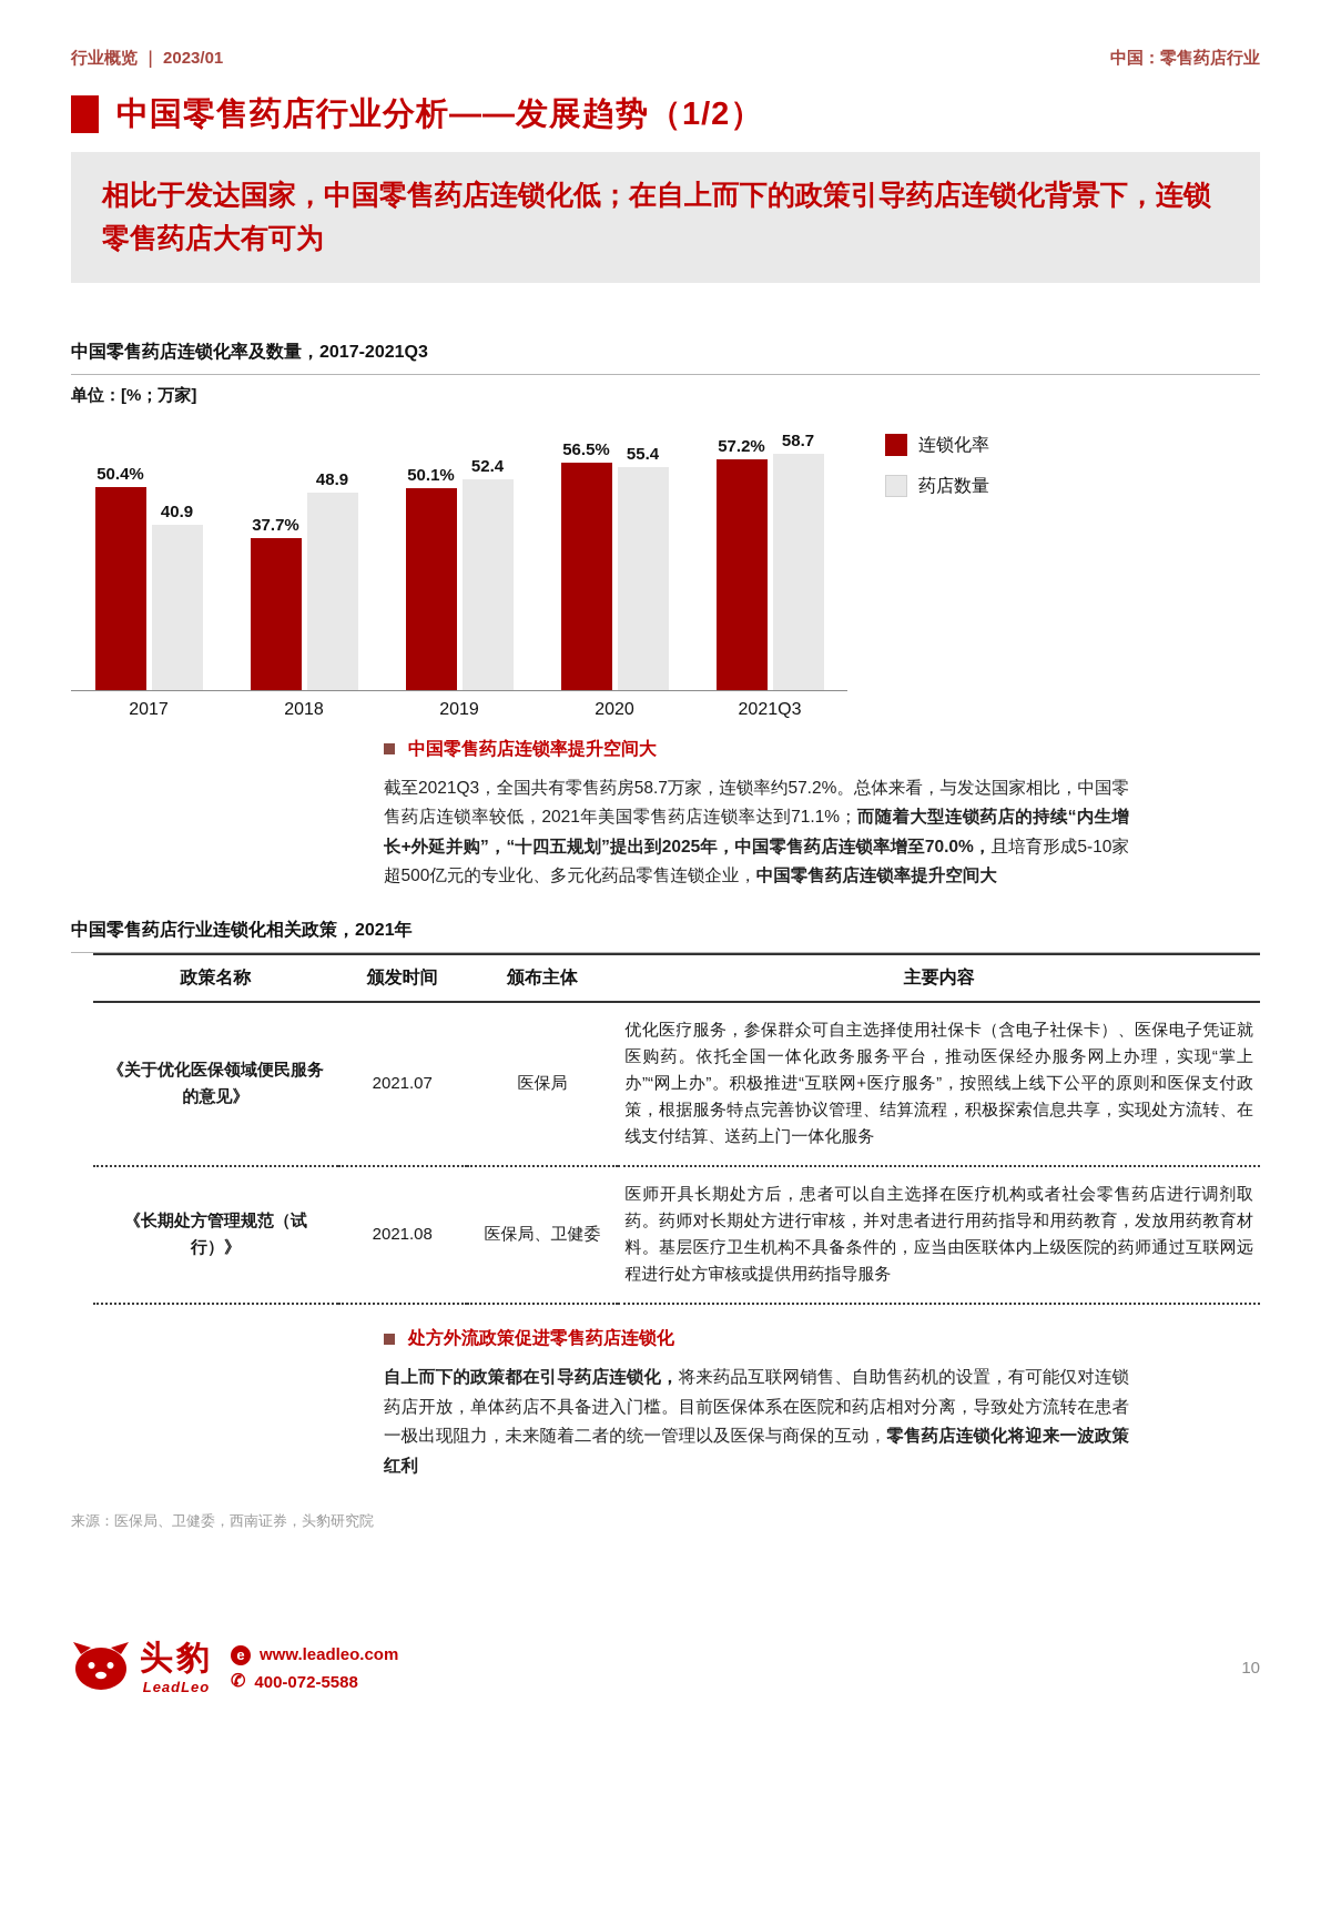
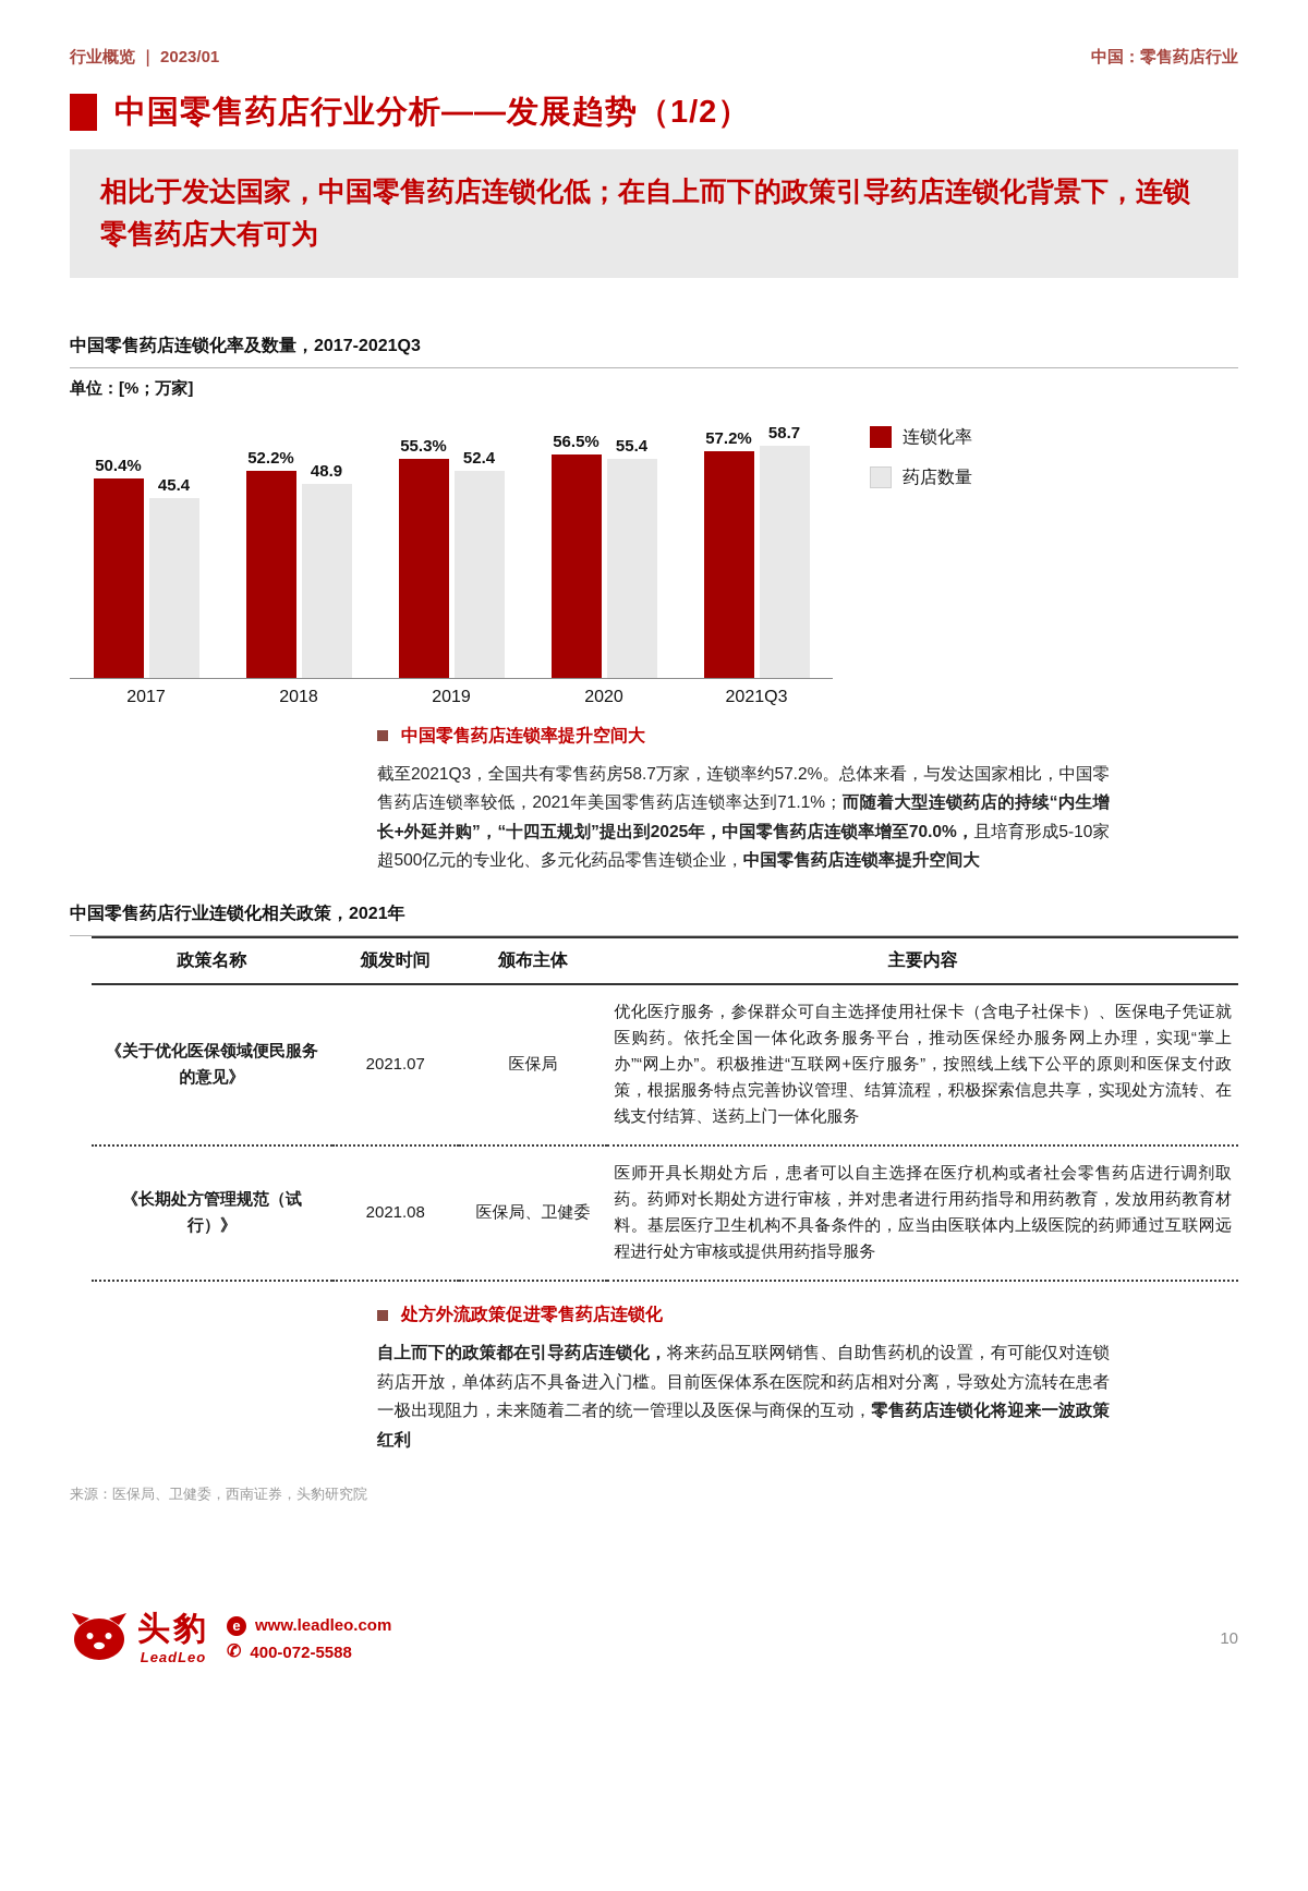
药店数量/2017: 40.9 -> 45.4
连锁化率/2018: 37.7% -> 52.2%
连锁化率/2019: 50.1% -> 55.3%
